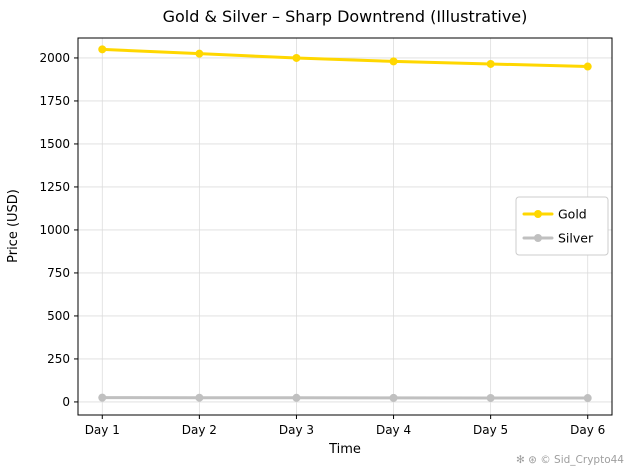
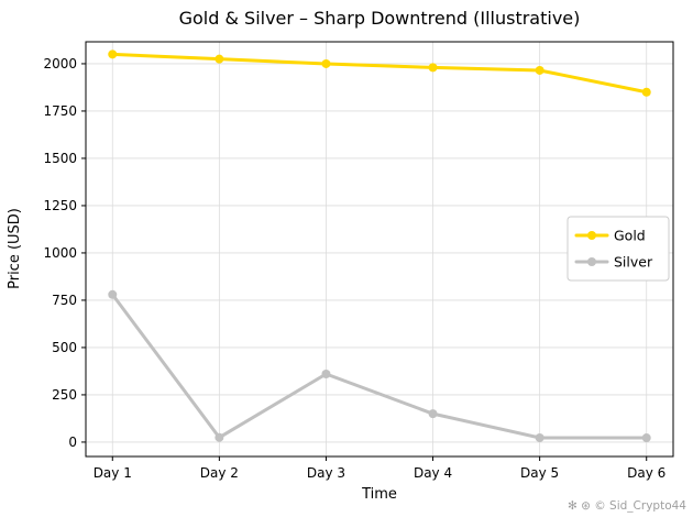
Silver/Day 1: 20 -> 780
Silver/Day 3: 20 -> 360
Silver/Day 4: 20 -> 150
Gold/Day 6: 1950 -> 1850
